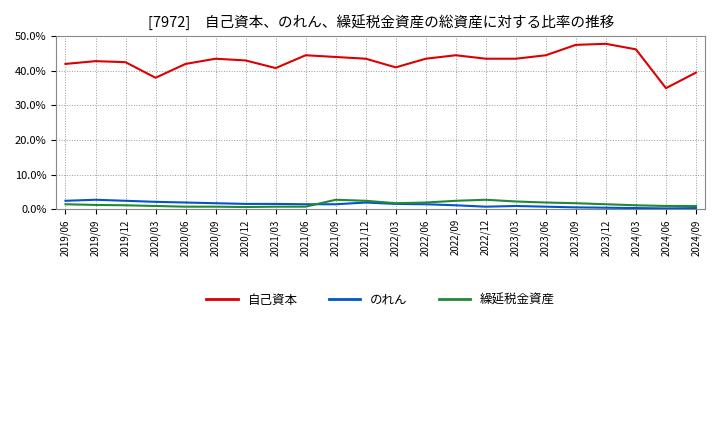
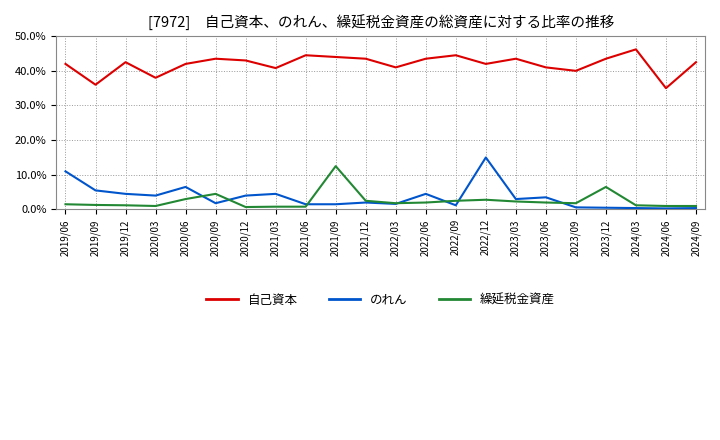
のれん/2019/06: 2.5% -> 11.0%
自己資本/2019/09: 42.8% -> 36.0%
のれん/2019/09: 2.8% -> 5.5%
のれん/2019/12: 2.5% -> 4.5%
のれん/2020/03: 2.2% -> 4.0%
のれん/2020/06: 2.0% -> 6.5%
繰延税金資産/2020/06: 0.8% -> 3.0%
繰延税金資産/2020/09: 0.8% -> 4.5%
のれん/2020/12: 1.6% -> 4.0%
のれん/2021/03: 1.6% -> 4.5%
繰延税金資産/2021/09: 2.8% -> 12.5%
のれん/2022/06: 1.5% -> 4.5%
自己資本/2022/12: 43.5% -> 42.0%
のれん/2022/12: 0.8% -> 15.0%
のれん/2023/03: 1.0% -> 3.0%
自己資本/2023/06: 44.5% -> 41.0%
のれん/2023/06: 0.8% -> 3.5%
自己資本/2023/09: 47.5% -> 40.0%
自己資本/2023/12: 47.8% -> 43.5%
繰延税金資産/2023/12: 1.5% -> 6.5%
自己資本/2024/09: 39.5% -> 42.5%
